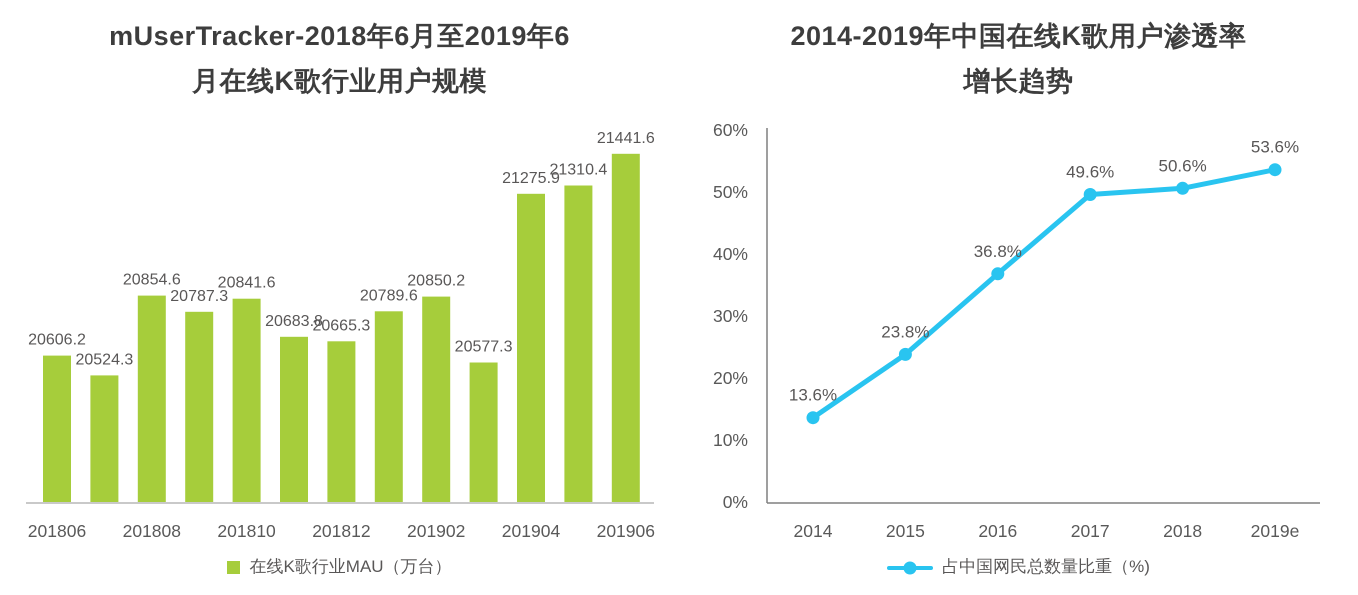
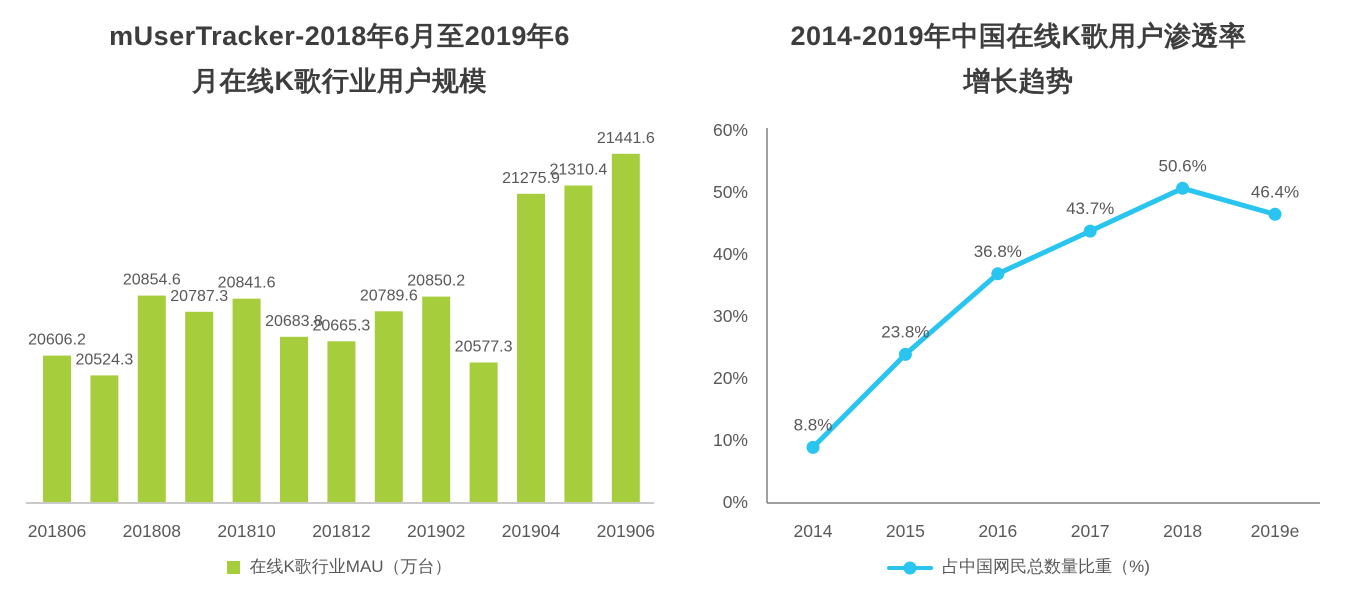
2014-2019年中国在线K歌用户渗透率增长趋势/2014: 13.6% -> 8.8%
2014-2019年中国在线K歌用户渗透率增长趋势/2017: 49.6% -> 43.7%
2014-2019年中国在线K歌用户渗透率增长趋势/2019e: 53.6% -> 46.4%
